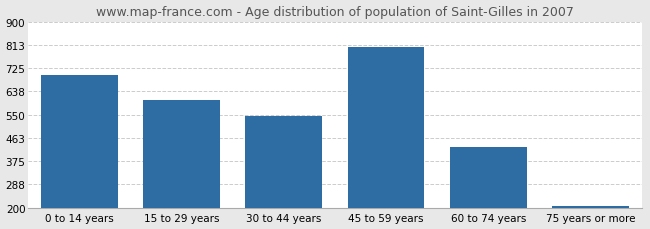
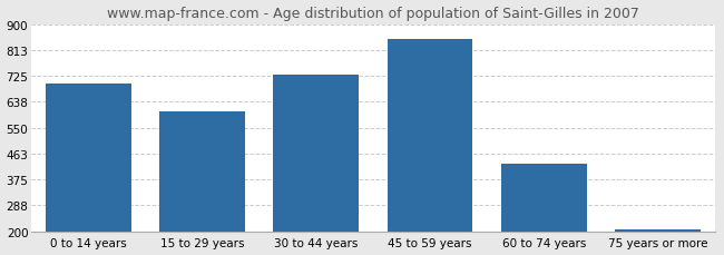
30 to 44 years: 545 -> 728
45 to 59 years: 805 -> 848
